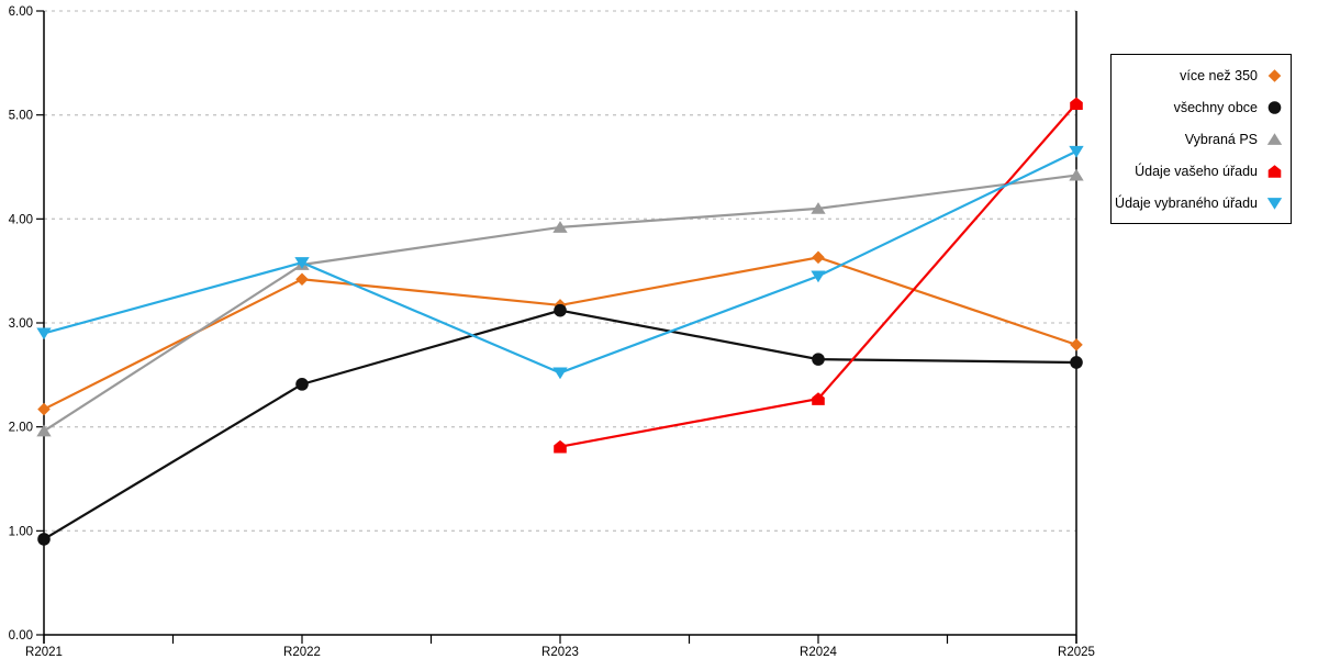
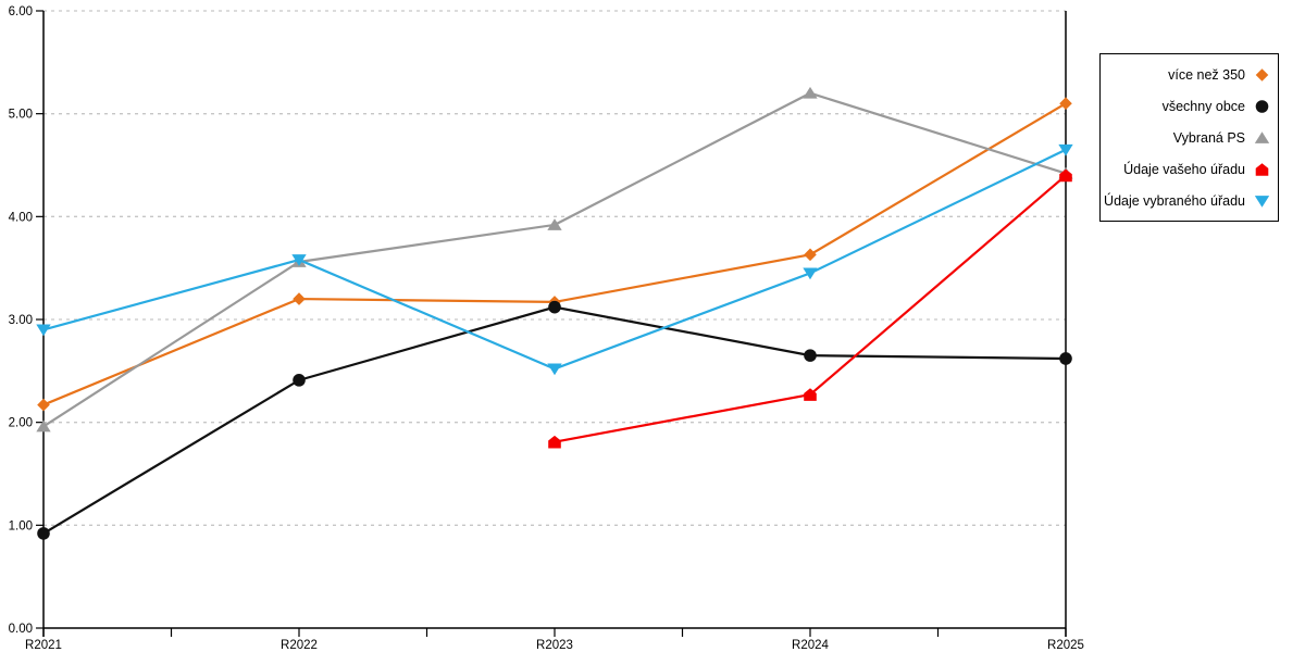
více než 350/R2022: 3.4 -> 3.2
Vybraná PS/R2024: 4.1 -> 5.2
více než 350/R2025: 2.8 -> 5.1
Údaje vašeho úřadu/R2025: 5.1 -> 4.4
